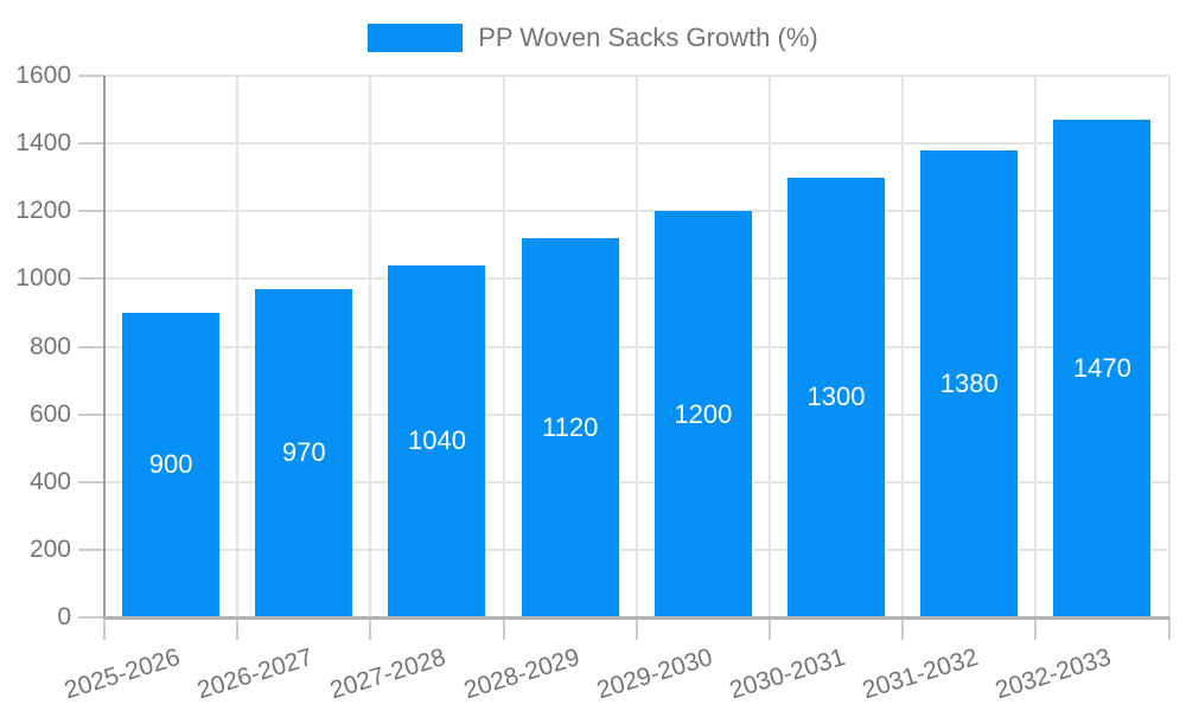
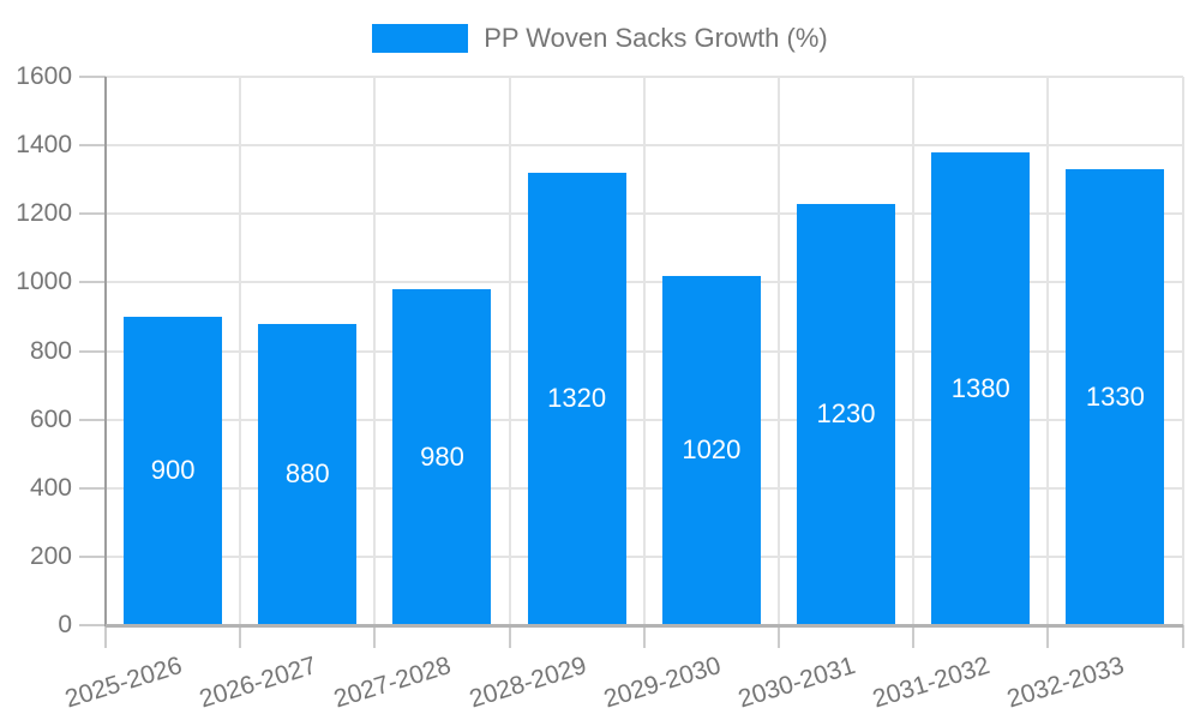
2026-2027: 970 -> 880
2027-2028: 1040 -> 980
2028-2029: 1120 -> 1320
2029-2030: 1200 -> 1020
2030-2031: 1300 -> 1230
2032-2033: 1470 -> 1330
